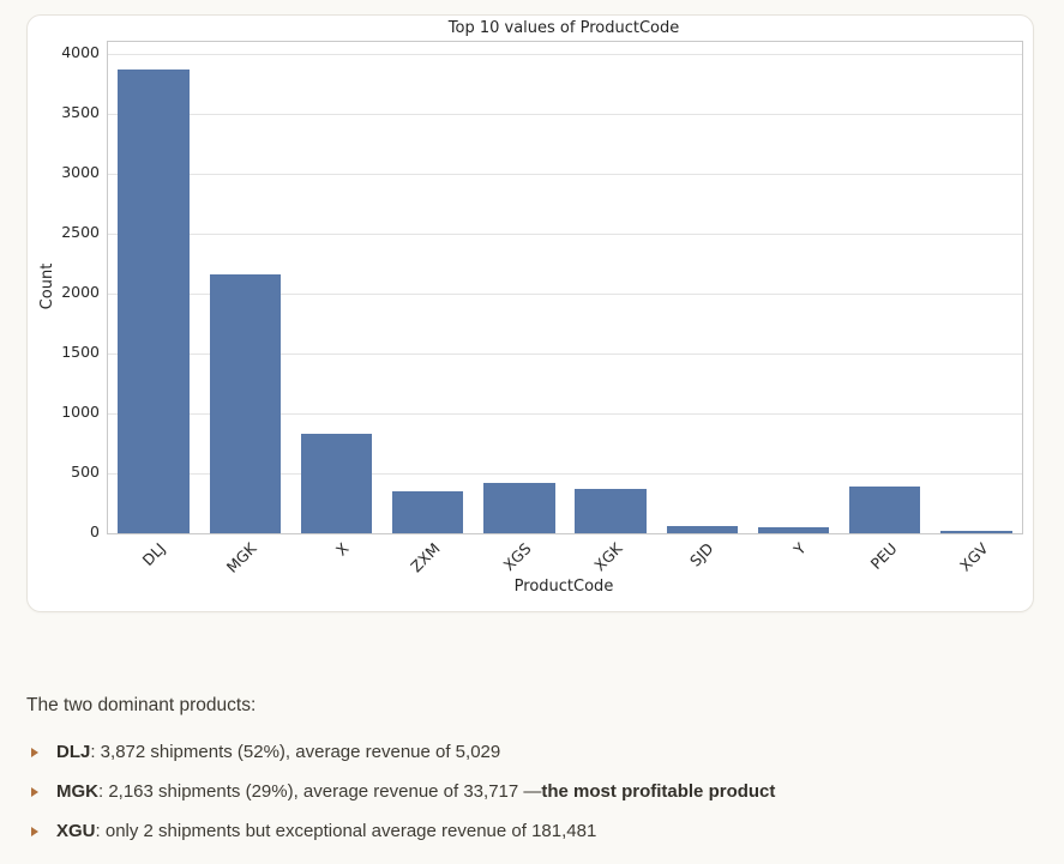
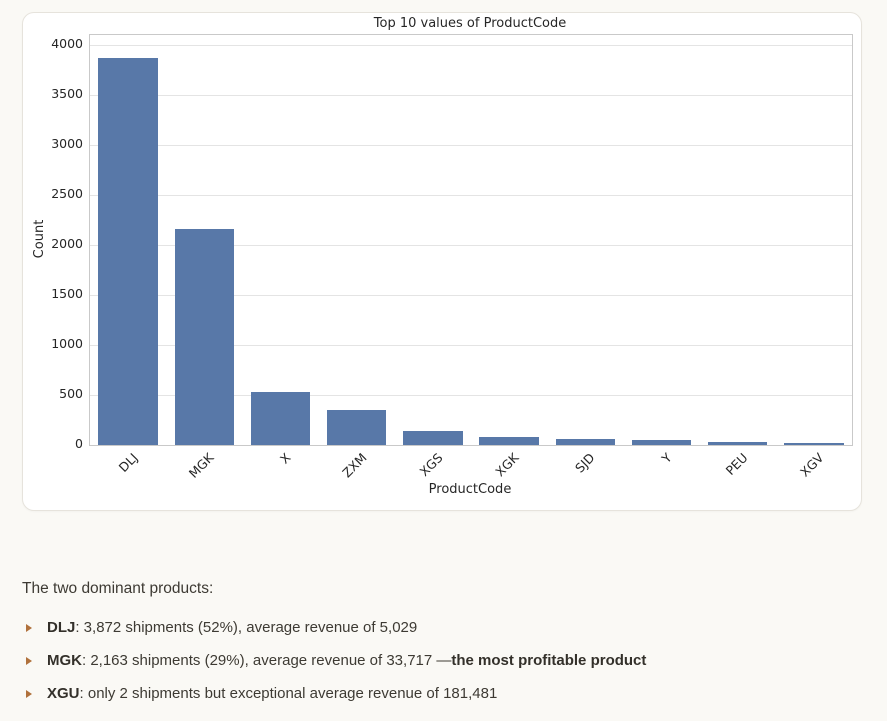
X: 830 -> 530
XGS: 420 -> 140
XGK: 370 -> 80
PEU: 390 -> 30
